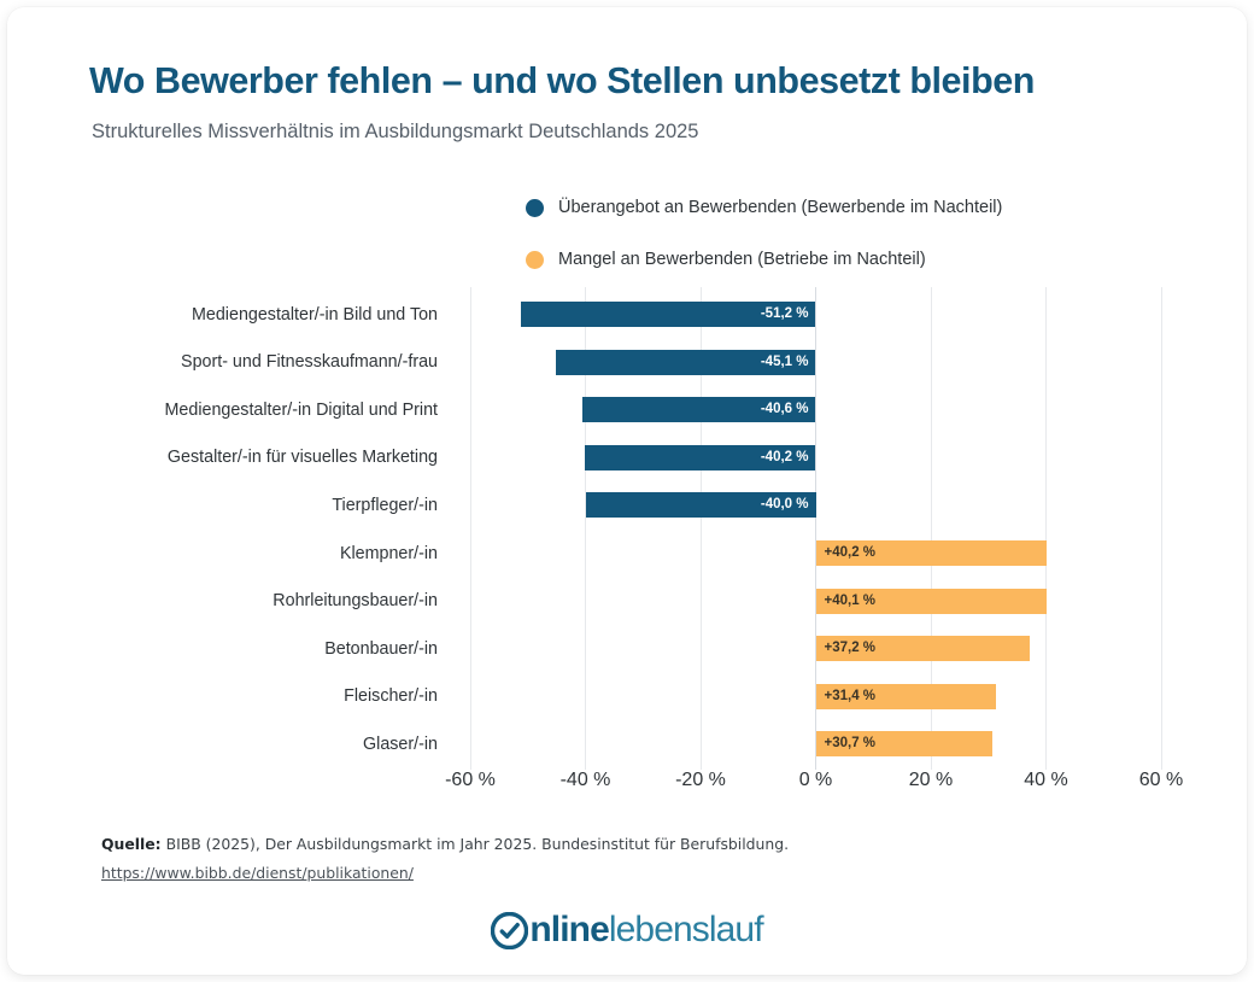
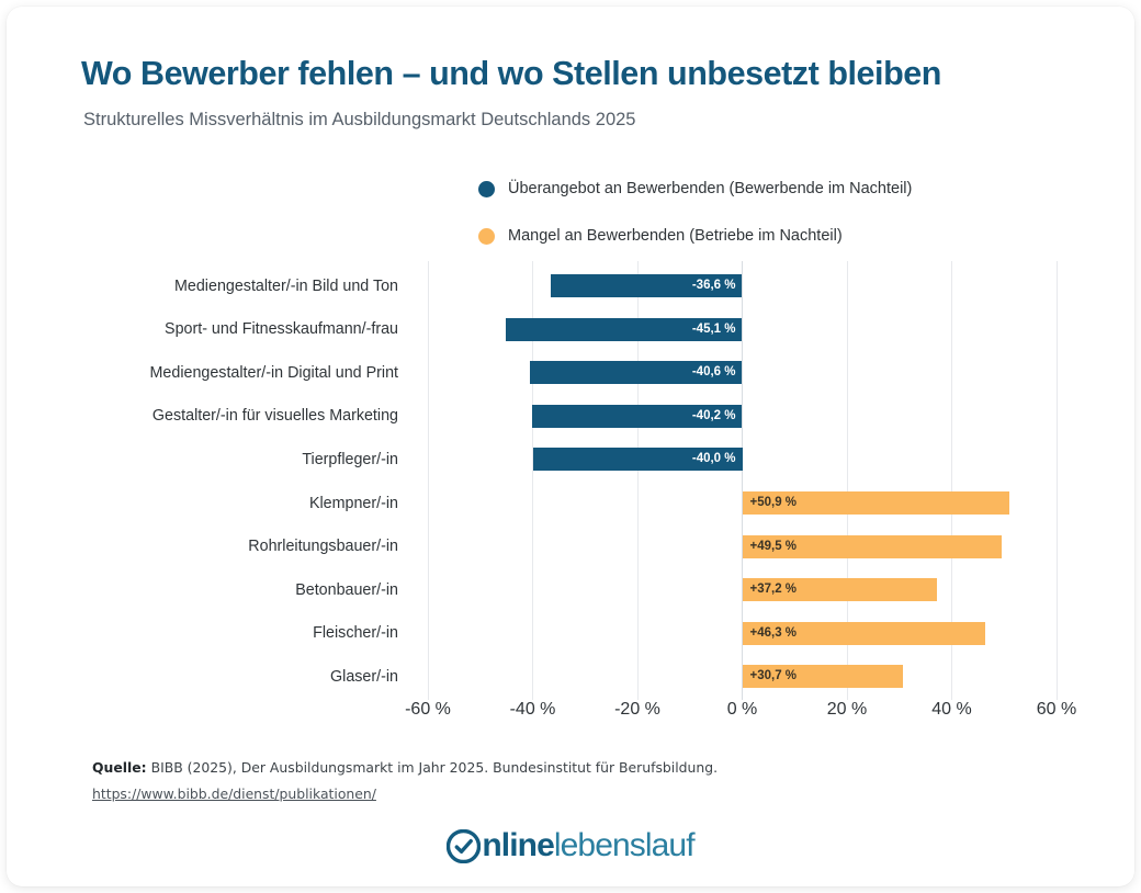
Mediengestalter/-in Bild und Ton: -51,2 -> -36,6
Klempner/-in: +40,2 -> +50,9
Rohrleitungsbauer/-in: +40,1 -> +49,5
Fleischer/-in: +31,4 -> +46,3
